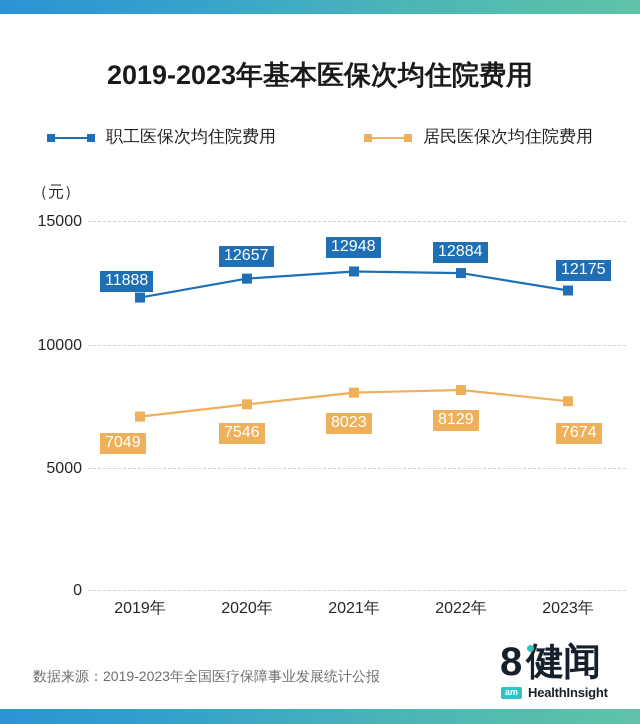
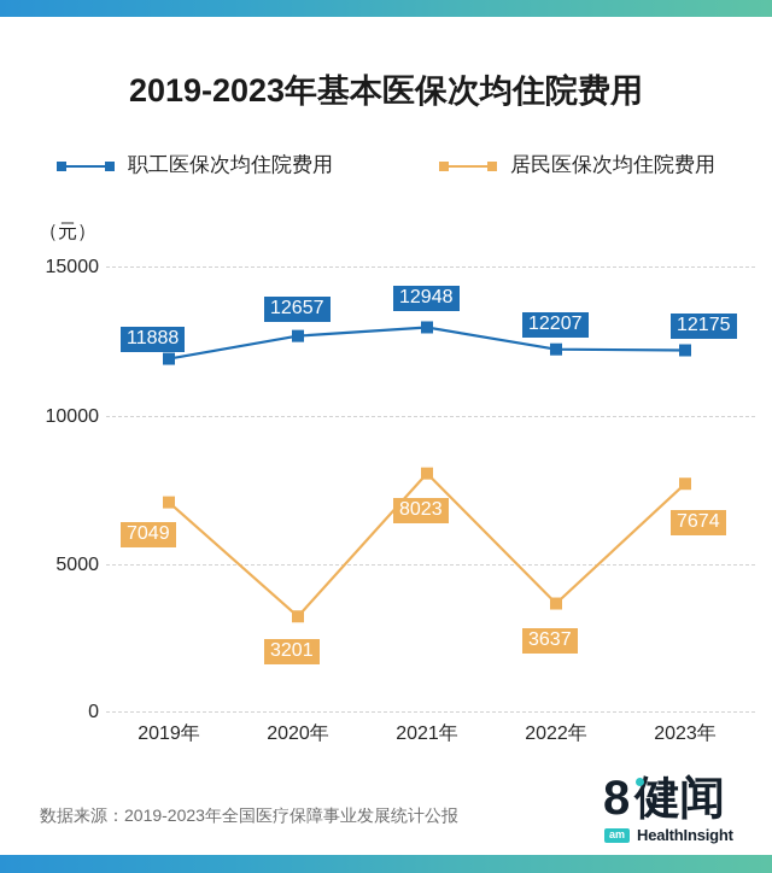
居民医保次均住院费用/2020年: 7546 -> 3201
职工医保次均住院费用/2022年: 12884 -> 12207
居民医保次均住院费用/2022年: 8129 -> 3637
